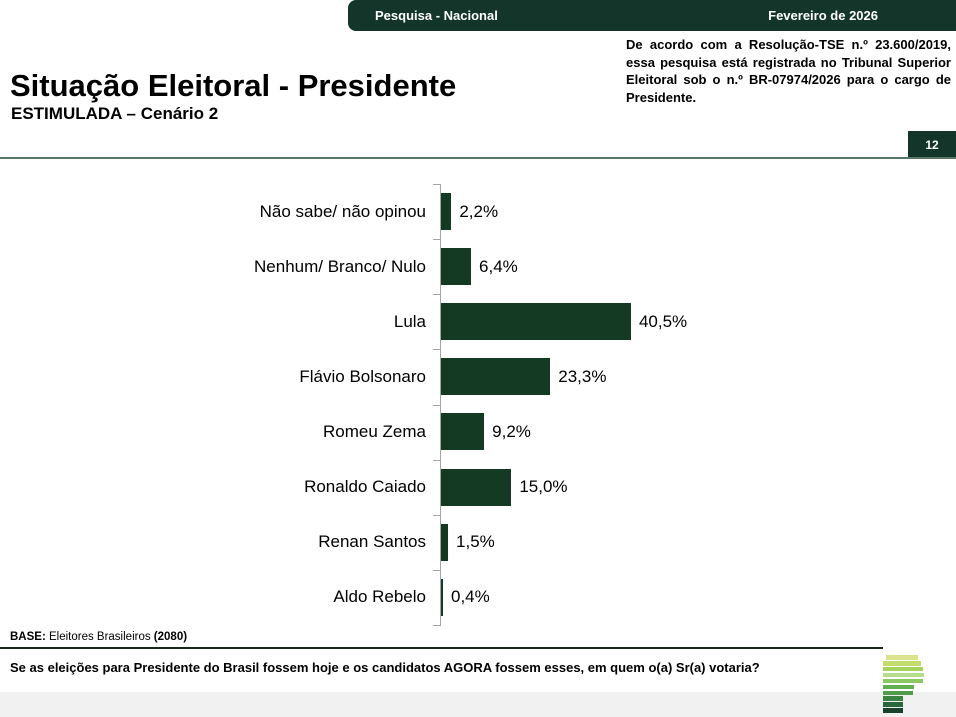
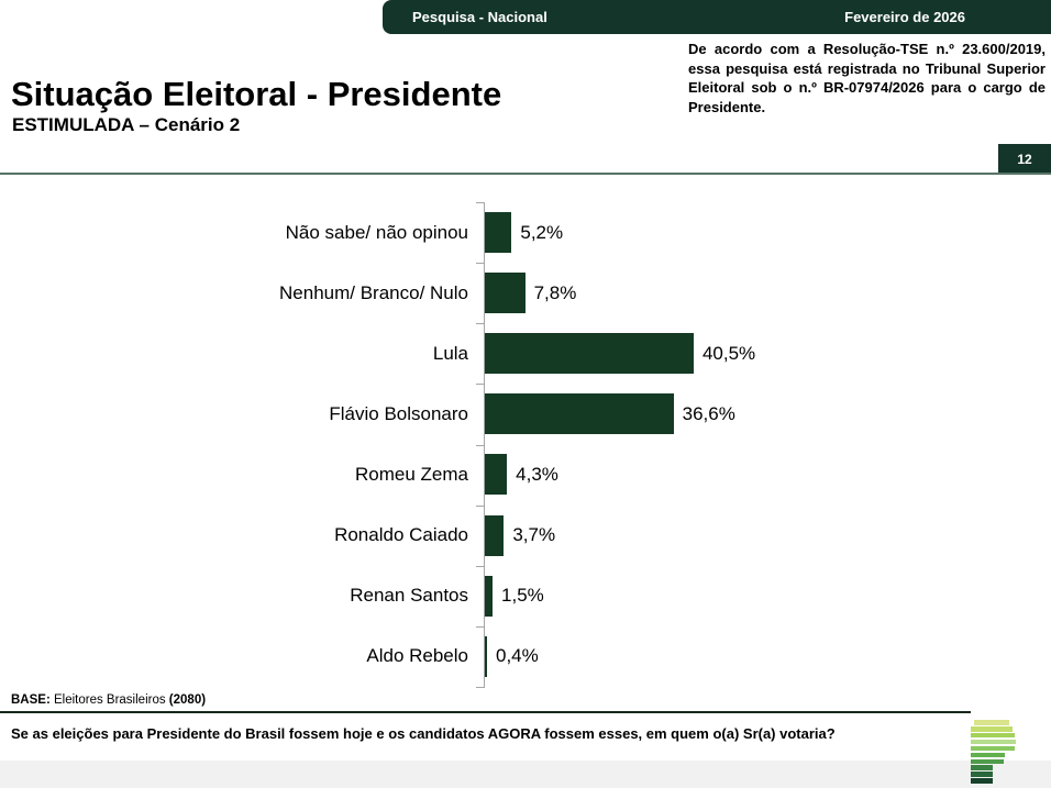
Não sabe/ não opinou: 2,2% -> 5,2%
Nenhum/ Branco/ Nulo: 6,4% -> 7,8%
Flávio Bolsonaro: 23,3% -> 36,6%
Romeu Zema: 9,2% -> 4,3%
Ronaldo Caiado: 15,0% -> 3,7%
